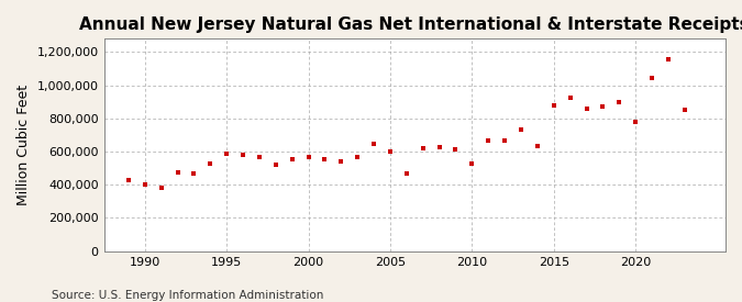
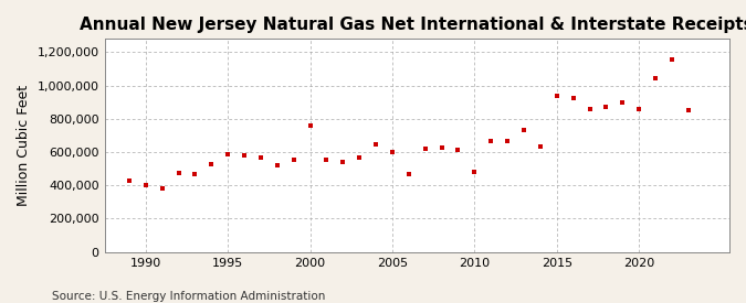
2000: 560,000 -> 760,000
2010: 520,000 -> 480,000
2015: 880,000 -> 940,000
2020: 780,000 -> 860,000
